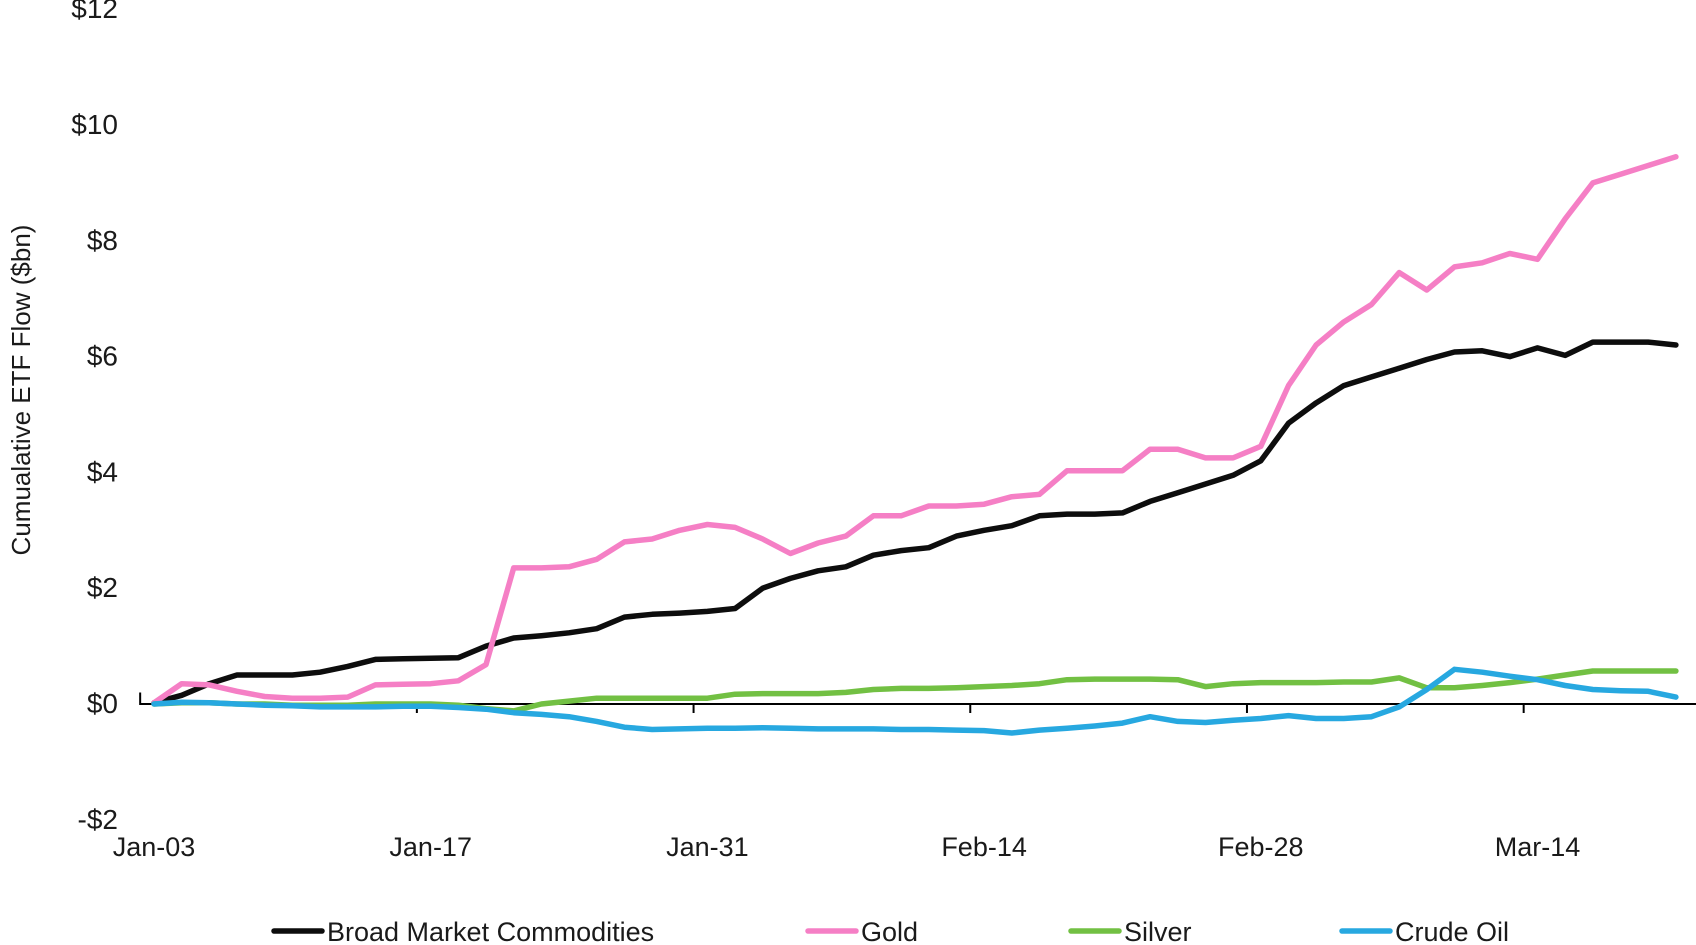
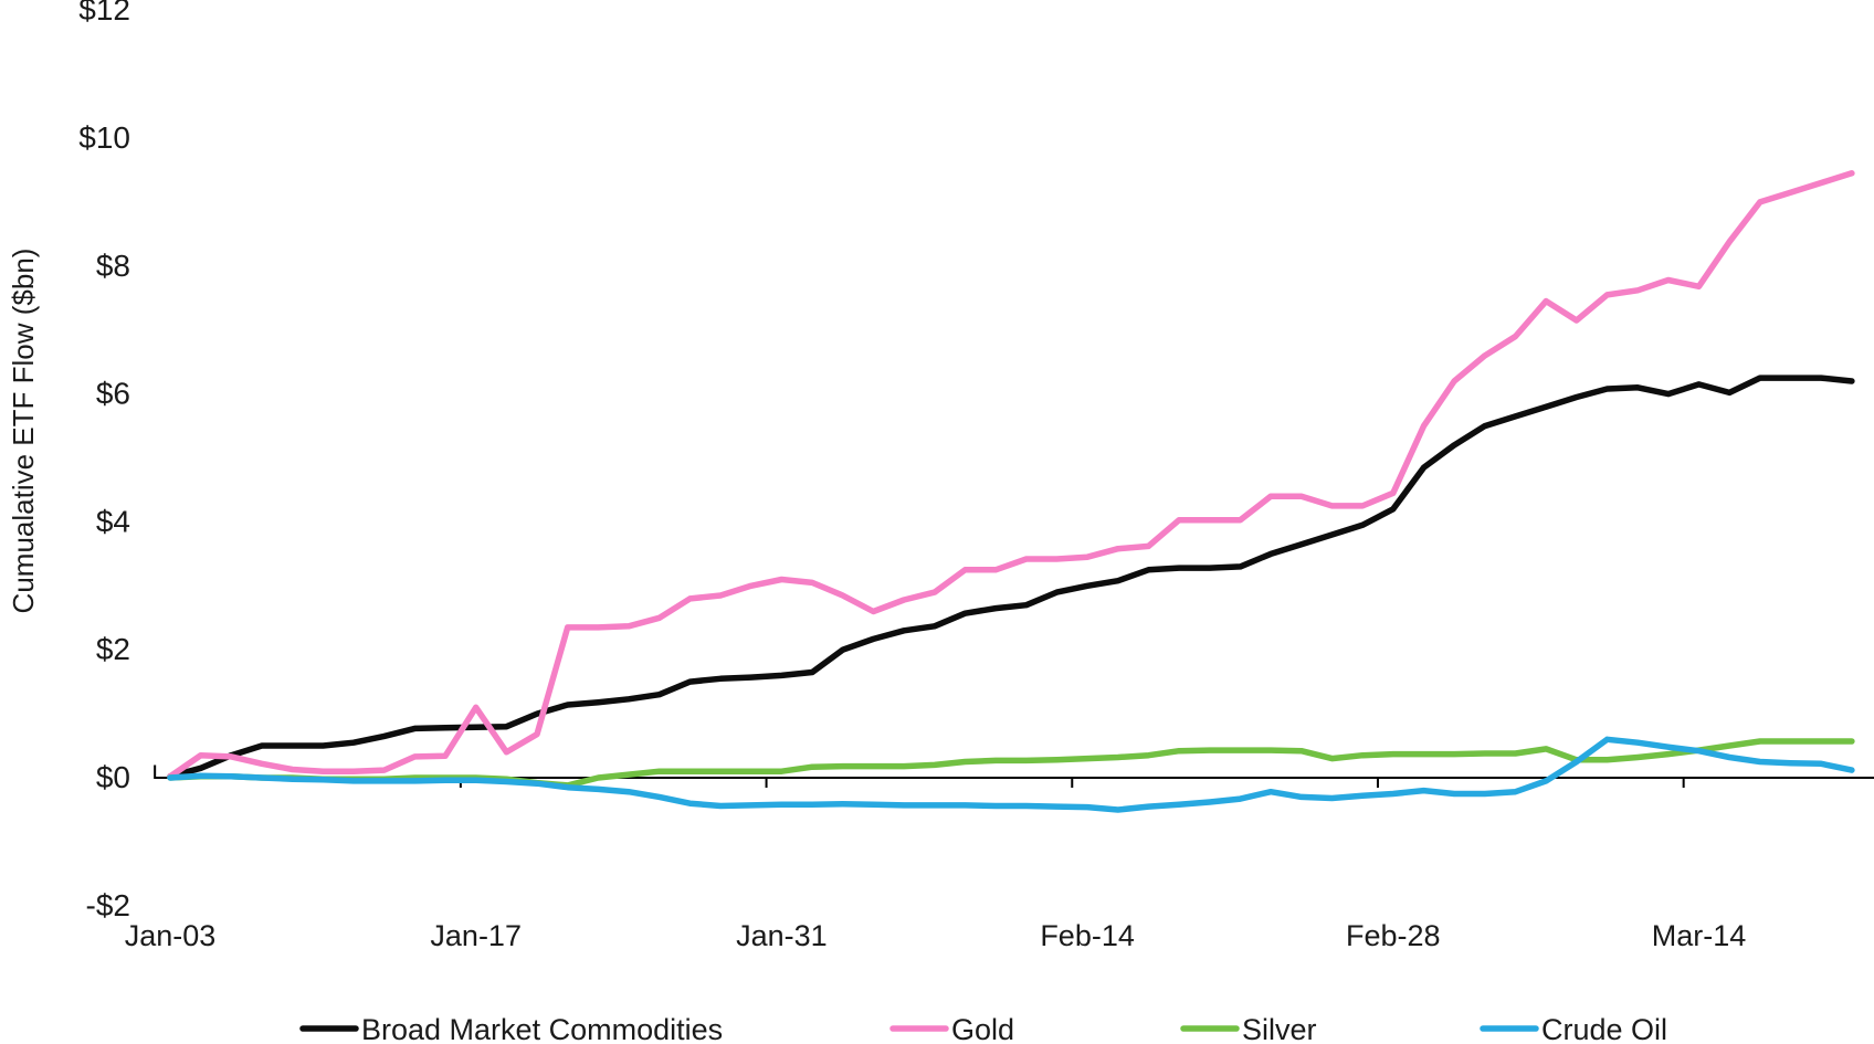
Gold/Jan-17: $0.3 -> $1.1
